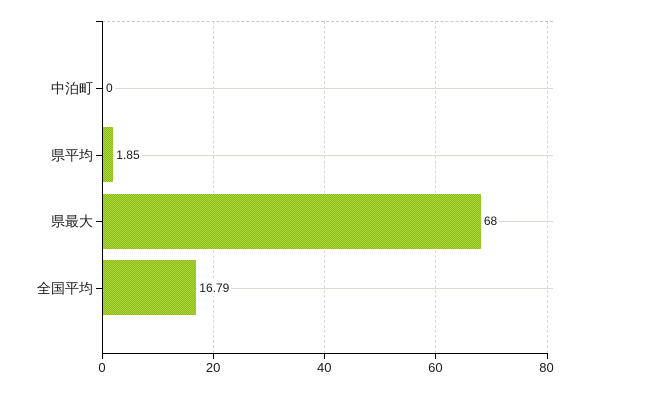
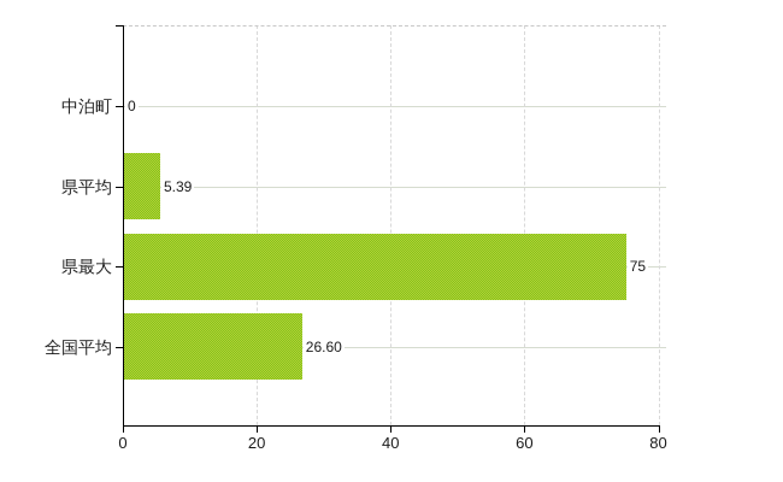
県平均: 1.85 -> 5.39
県最大: 68 -> 75
全国平均: 16.79 -> 26.60
